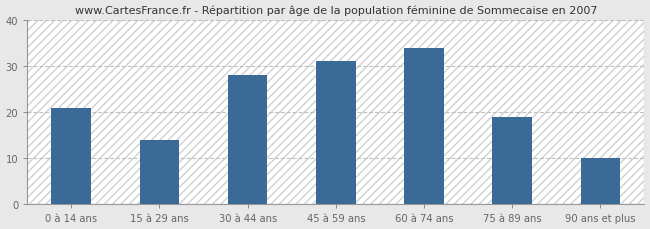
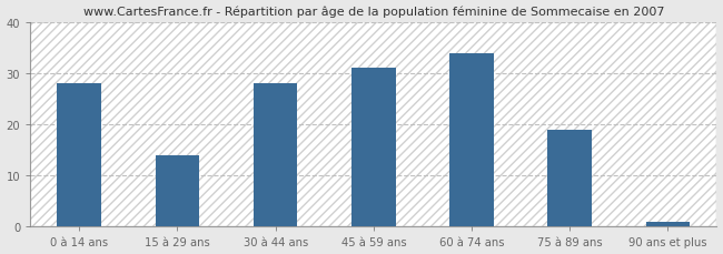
0 à 14 ans: 21 -> 28
90 ans et plus: 10 -> 1
